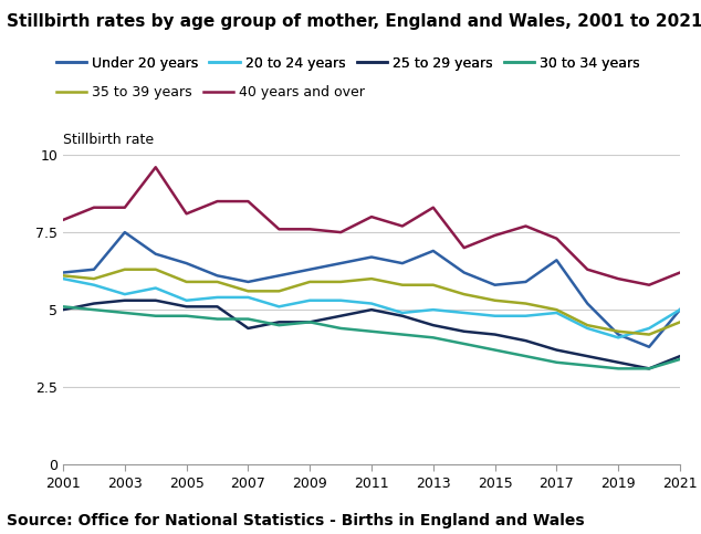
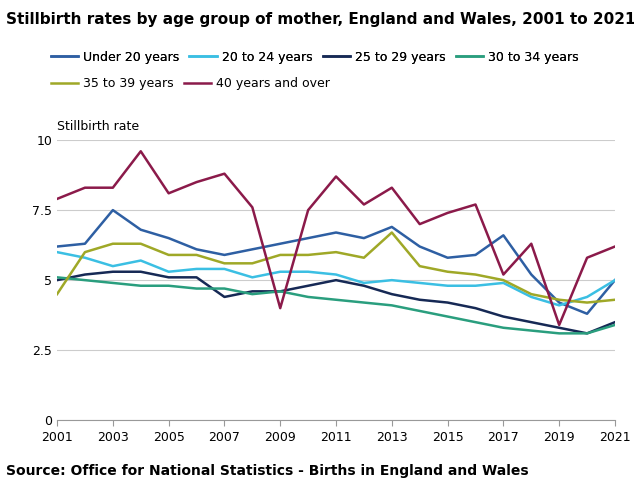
35 to 39 years/2001: 6.1 -> 4.5
40 years and over/2007: 8.5 -> 8.8
40 years and over/2009: 7.6 -> 4.0
40 years and over/2011: 8.0 -> 8.7
35 to 39 years/2013: 5.8 -> 6.7
40 years and over/2017: 7.3 -> 5.2
40 years and over/2019: 6.0 -> 3.4
35 to 39 years/2021: 4.6 -> 4.3
